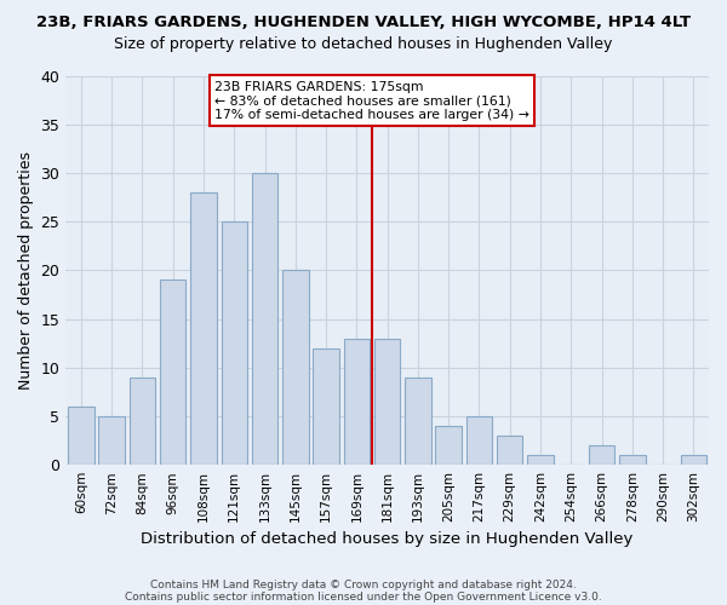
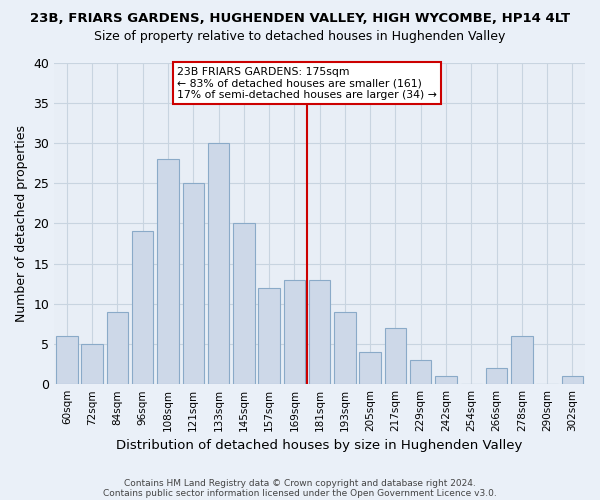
217sqm: 5 -> 7
278sqm: 1 -> 6
